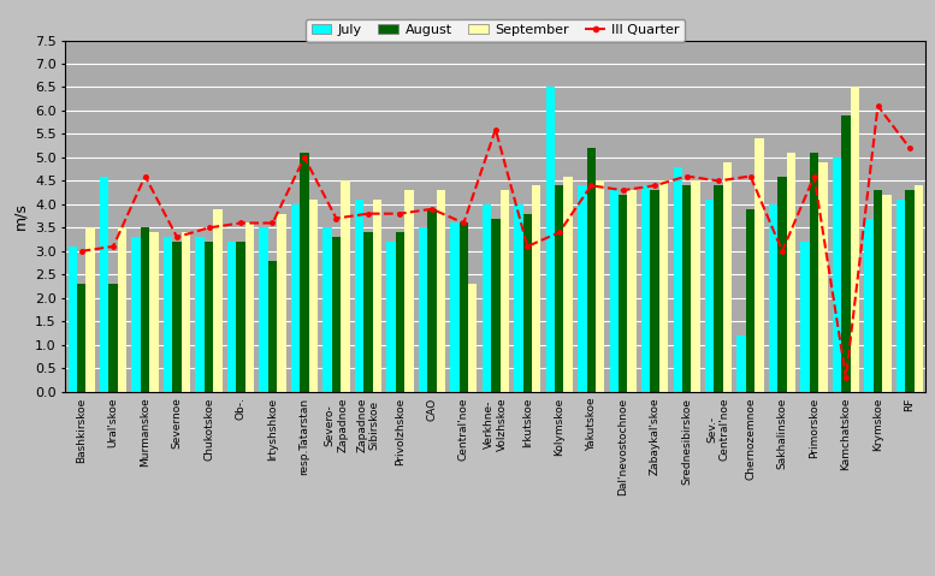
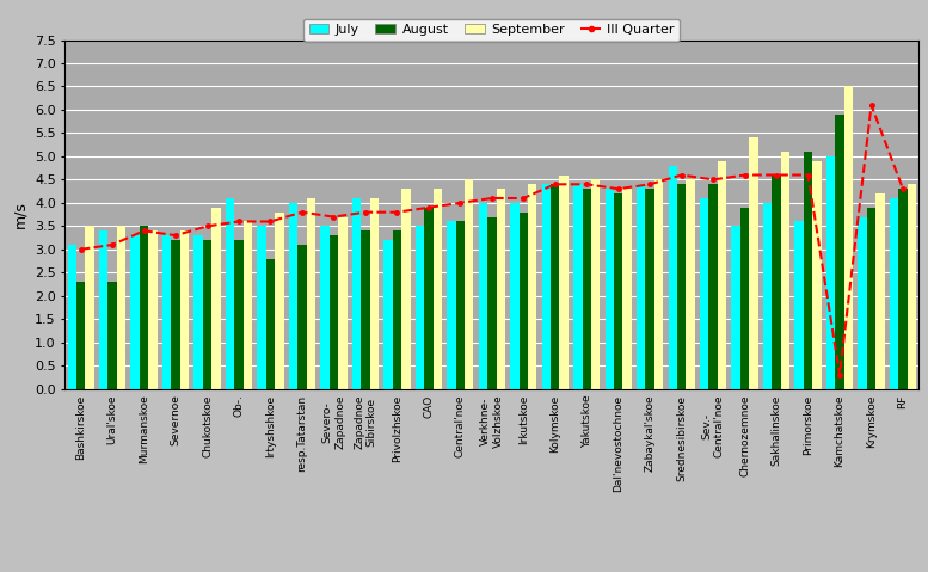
July/Ural'skoe: 4.6 -> 3.4
III Quarter/Murmanskoe: 4.6 -> 3.4
July/Ob-.: 3.2 -> 4.1
August/resp.Tatarstan: 5.1 -> 3.1
III Quarter/resp.Tatarstan: 5.0 -> 3.8
September/Severo- Zapadnoe: 4.5 -> 3.7
III Quarter/Central'noe: 3.6 -> 4.0
September/Central'noe: 2.3 -> 4.5
III Quarter/Verkhne- Volzhskoe: 5.6 -> 4.1
III Quarter/Irkutskoe: 3.1 -> 4.1
July/Kolymskoe: 6.5 -> 4.4
III Quarter/Kolymskoe: 3.4 -> 4.4
August/Yakutskoe: 5.2 -> 4.3
July/Chernozemnoe: 1.2 -> 3.5
III Quarter/Sakhalinskoe: 3.0 -> 4.6
July/Primorskoe: 3.2 -> 3.6
August/Krymskoe: 4.3 -> 3.9
III Quarter/RF: 5.2 -> 4.3
